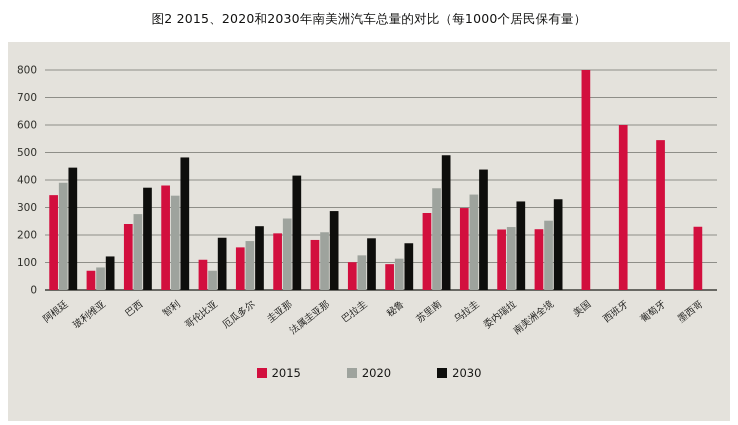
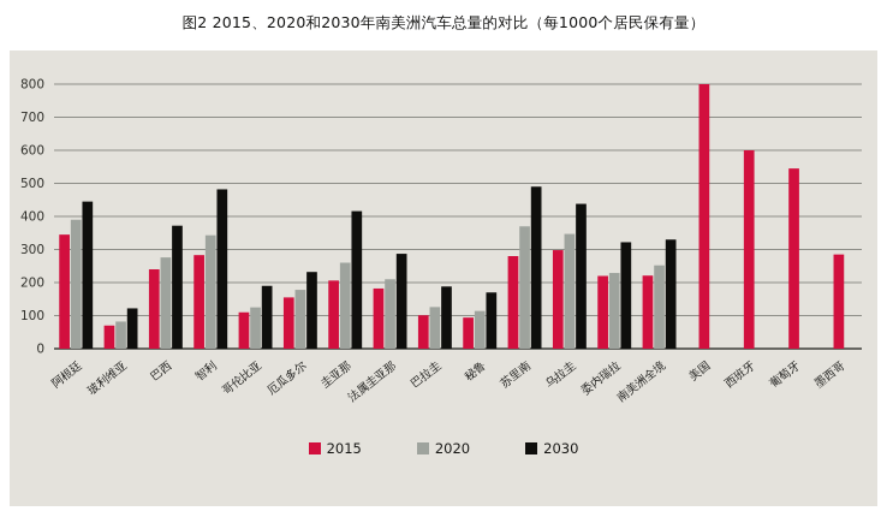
2015/智利: 380 -> 280
2020/哥伦比亚: 70 -> 120
2015/墨西哥: 230 -> 280
